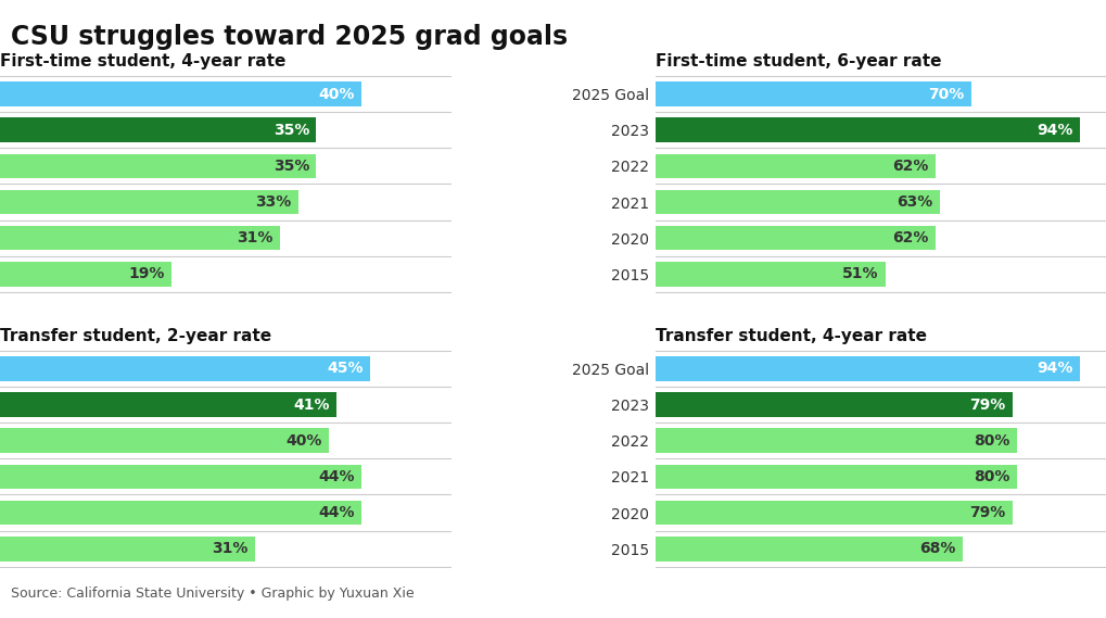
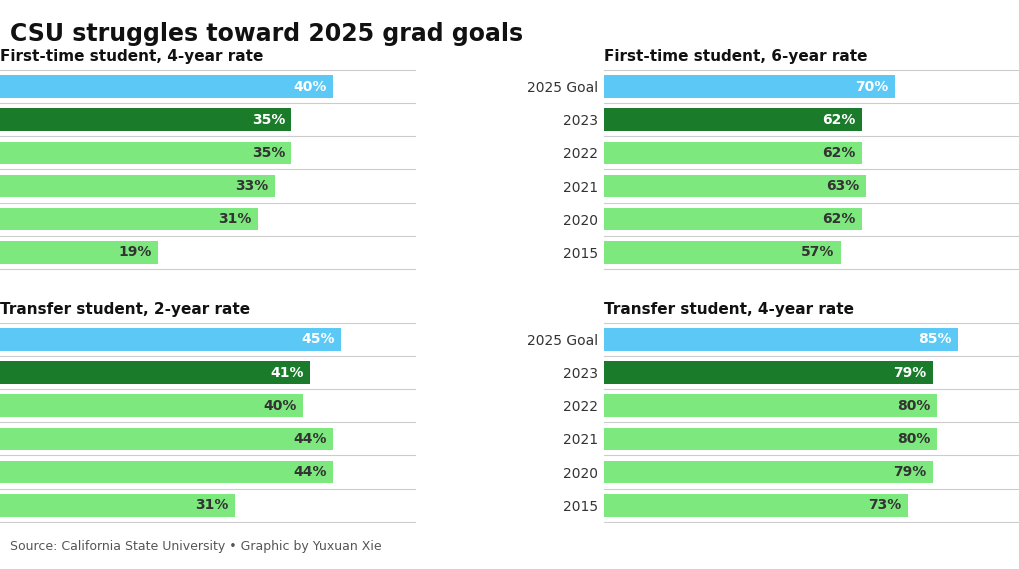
First-time student, 6-year rate/2023: 94% -> 62%
First-time student, 6-year rate/2015: 51% -> 57%
Transfer student, 4-year rate/2025 Goal: 94% -> 85%
Transfer student, 4-year rate/2015: 68% -> 73%
